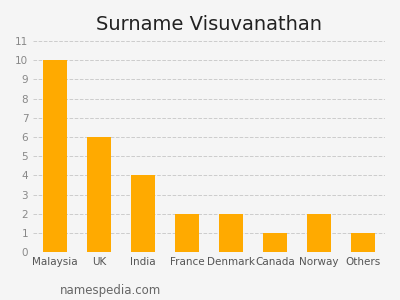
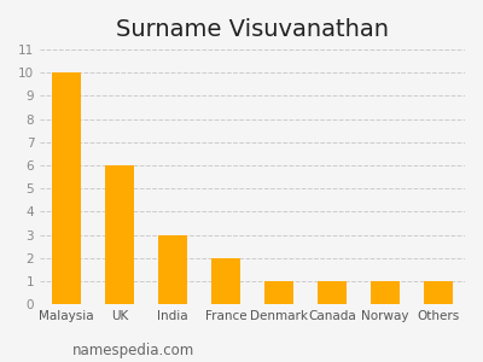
India: 4 -> 3
Denmark: 2 -> 1
Norway: 2 -> 1
